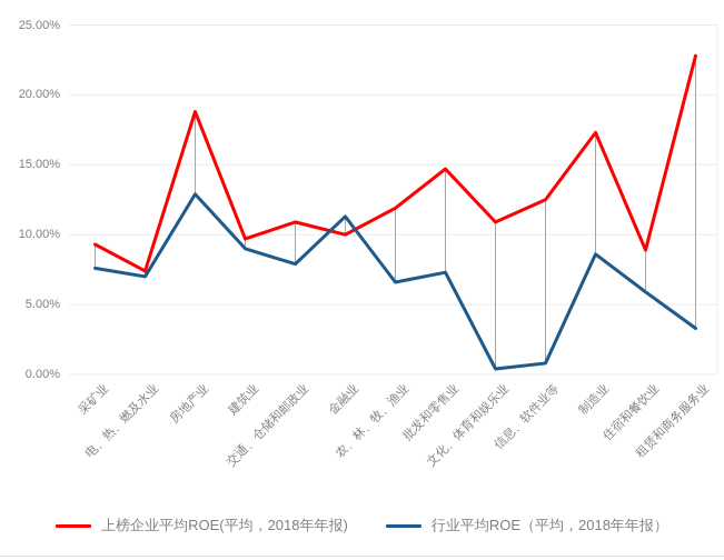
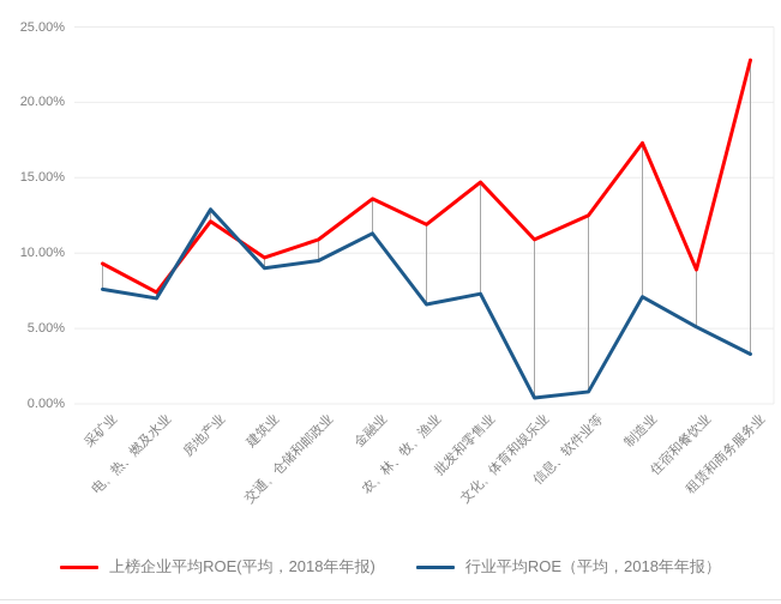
上榜企业平均ROE(平均，2018年年报)/房地产业: 18.8% -> 12.1%
行业平均ROE（平均，2018年年报）/交通、仓储和邮政业: 7.9% -> 9.5%
上榜企业平均ROE(平均，2018年年报)/金融业: 10.0% -> 13.6%
行业平均ROE（平均，2018年年报）/制造业: 8.6% -> 7.1%
行业平均ROE（平均，2018年年报）/住宿和餐饮业: 5.9% -> 5.1%
